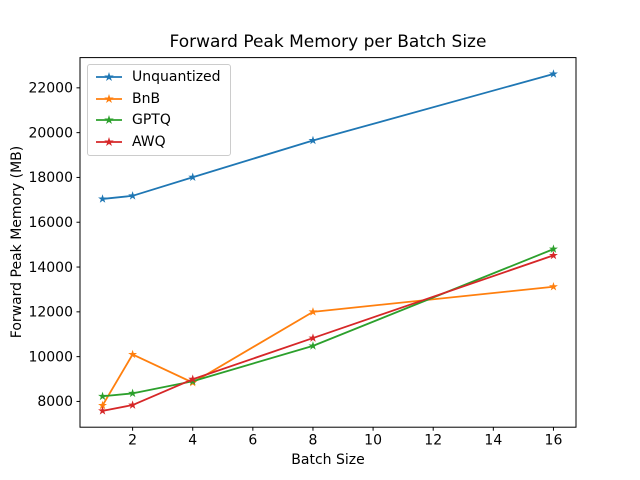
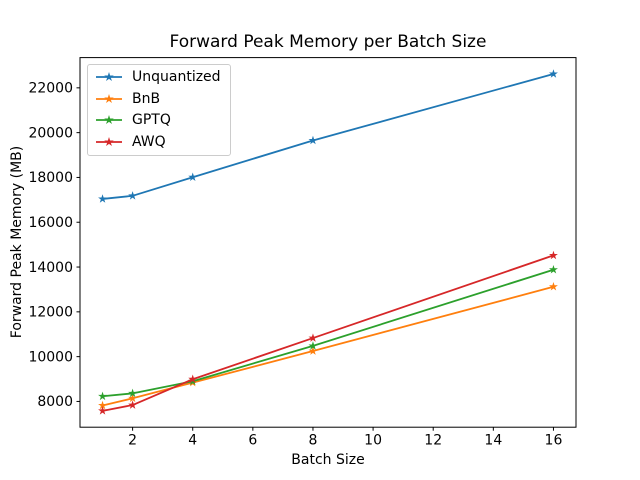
BnB/2: 10100 -> 8100
BnB/8: 12000 -> 10200
GPTQ/16: 14800 -> 13900
